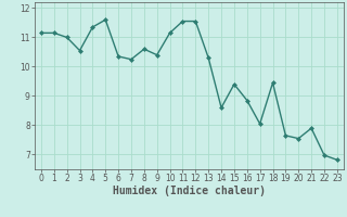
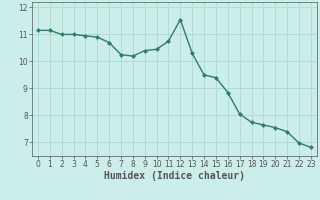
3: 10.55 -> 11.00
4: 11.35 -> 10.95
5: 11.60 -> 10.90
6: 10.35 -> 10.70
8: 10.60 -> 10.20
10: 11.15 -> 10.45
11: 11.55 -> 10.75
14: 8.60 -> 9.50
18: 9.45 -> 7.75
21: 7.90 -> 7.40
